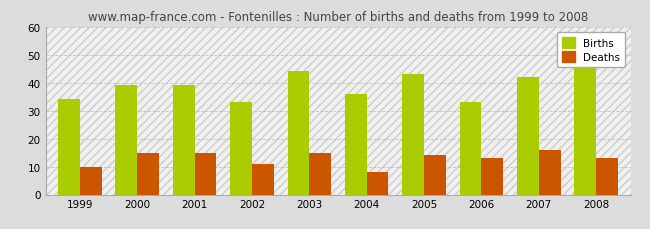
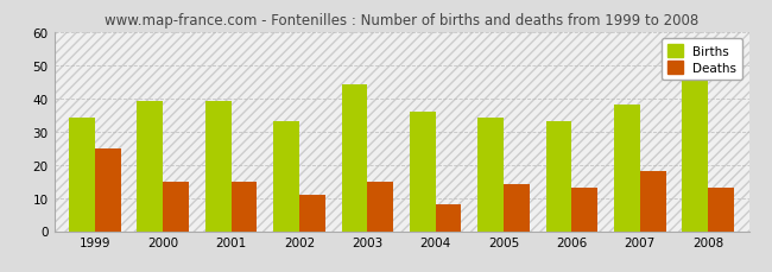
Deaths/1999: 10 -> 25
Births/2005: 43 -> 34
Births/2007: 42 -> 38
Deaths/2007: 16 -> 18
